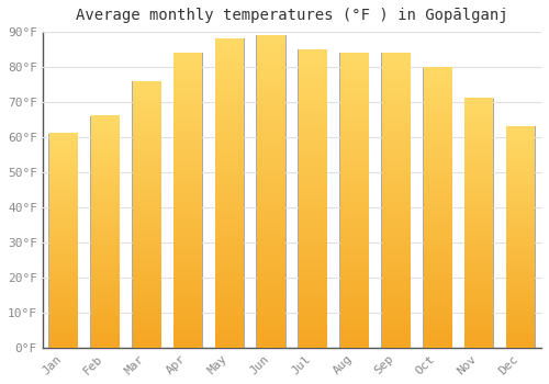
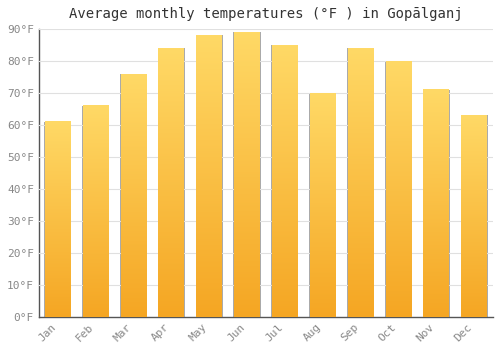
Aug: 84°F -> 70°F
